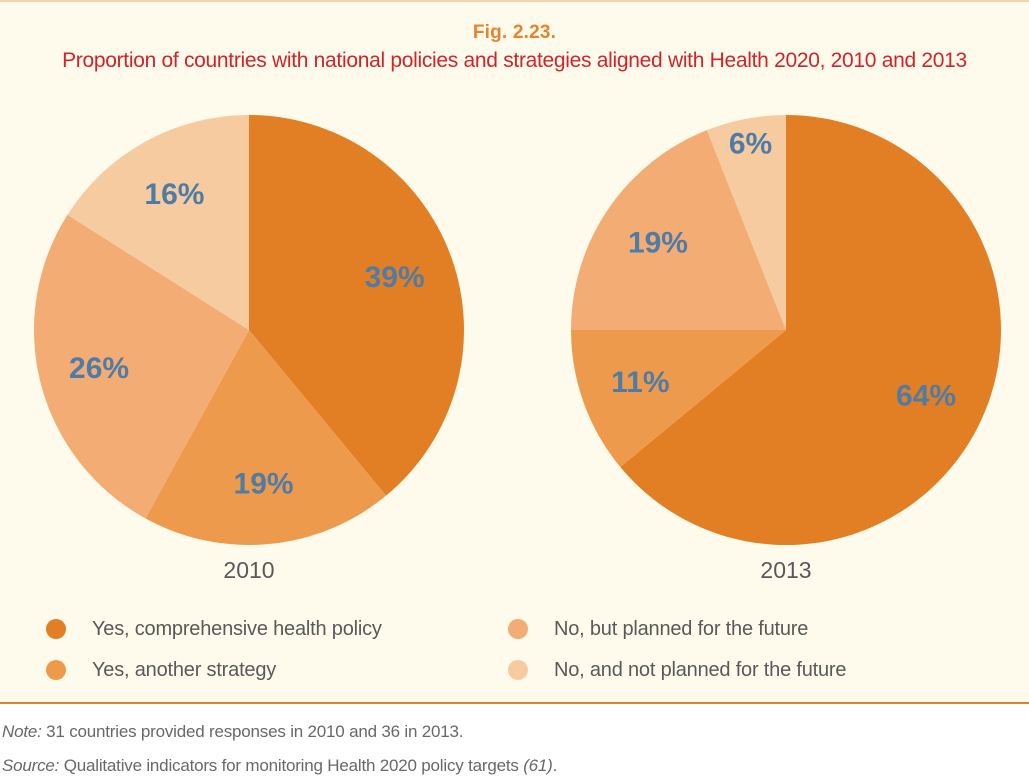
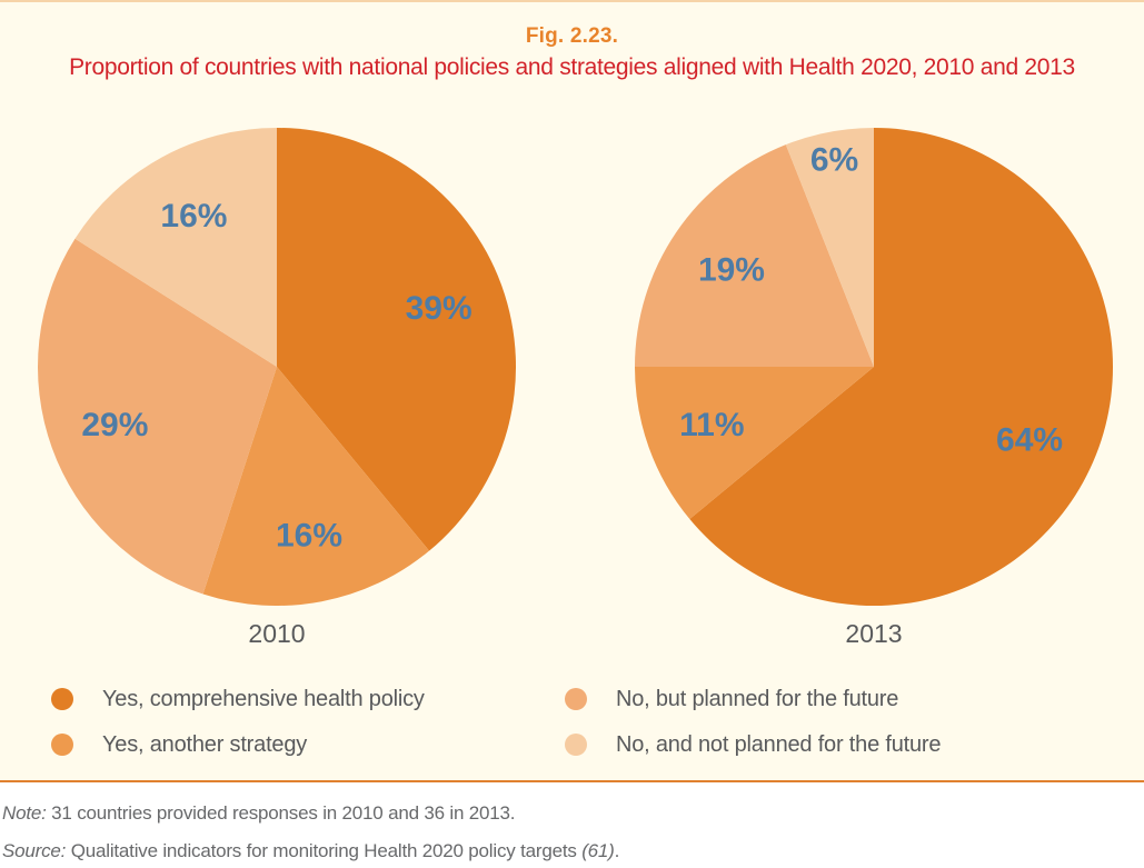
2010/Yes, another strategy: 19% -> 16%
2010/No, but planned for the future: 26% -> 29%
